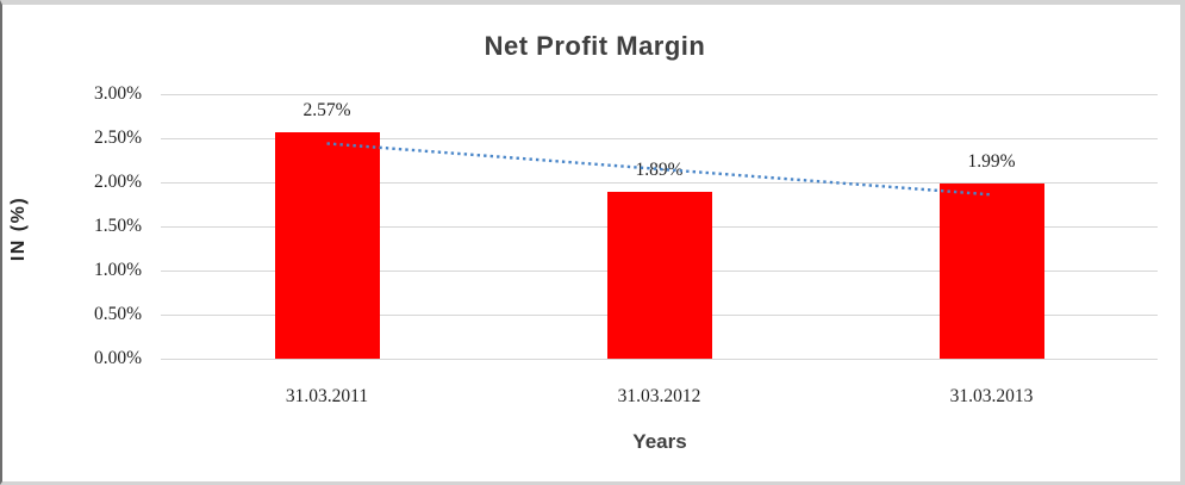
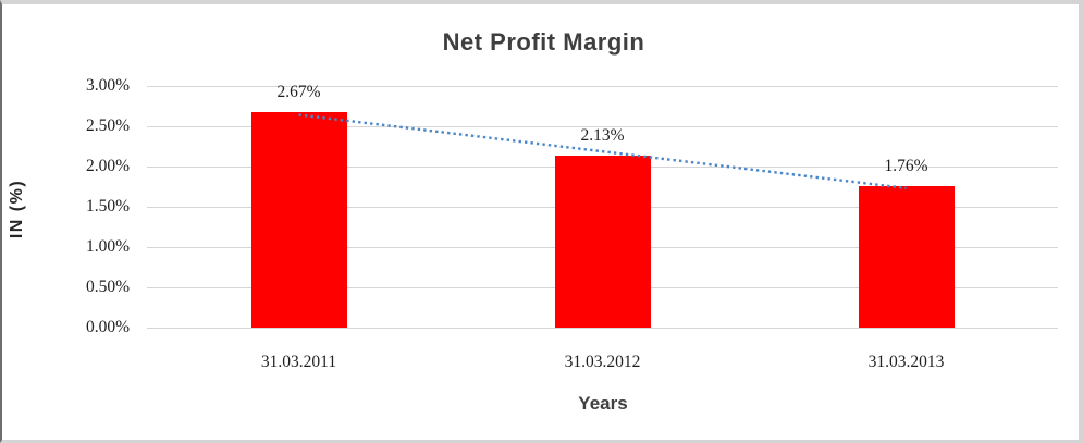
31.03.2011: 2.57% -> 2.67%
31.03.2012: 1.89% -> 2.13%
31.03.2013: 1.99% -> 1.76%
